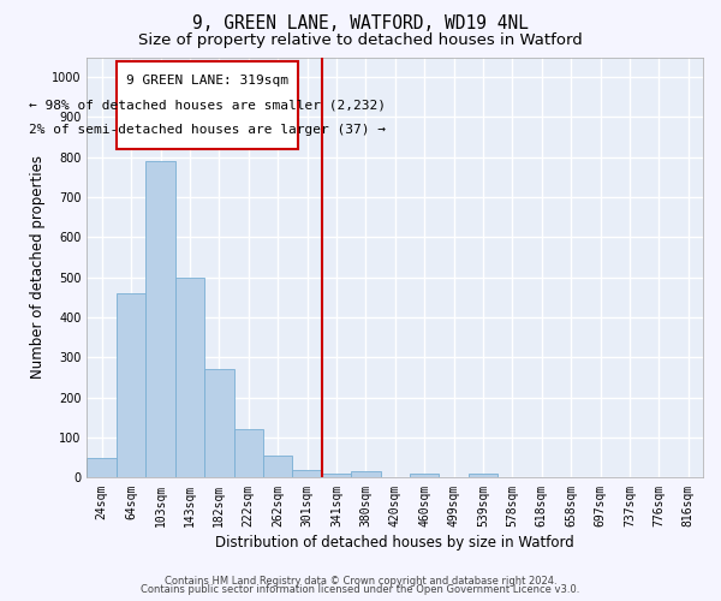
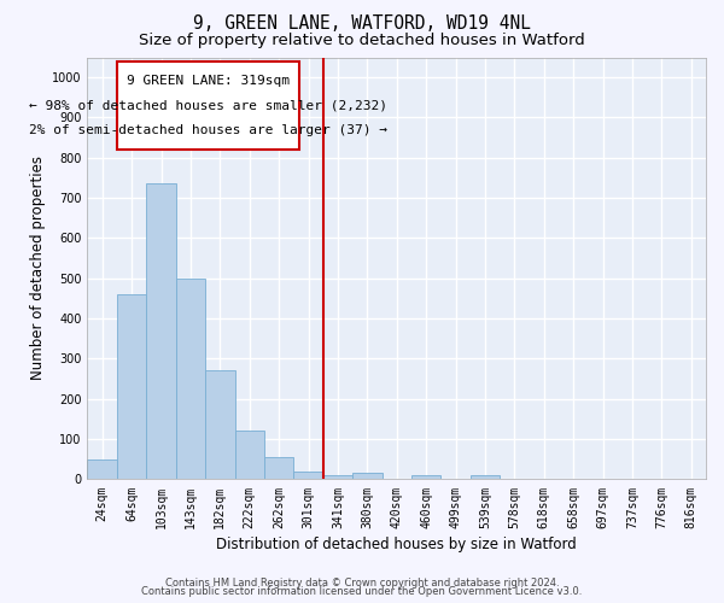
103sqm: 790 -> 735
